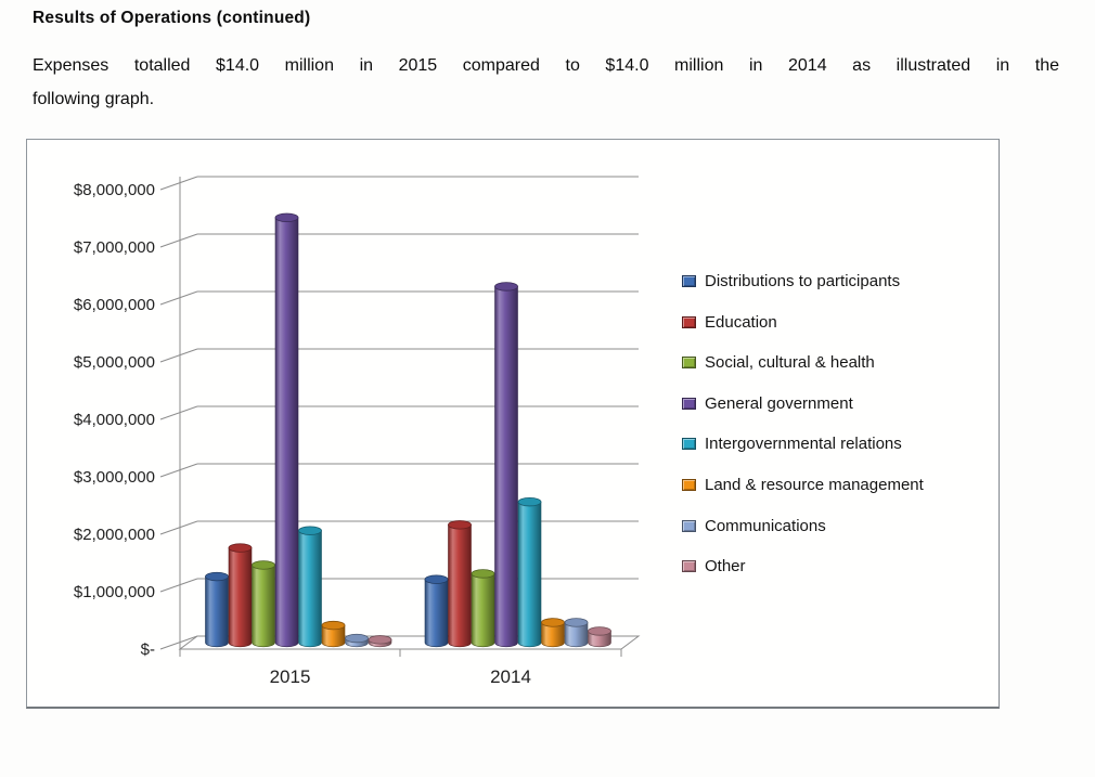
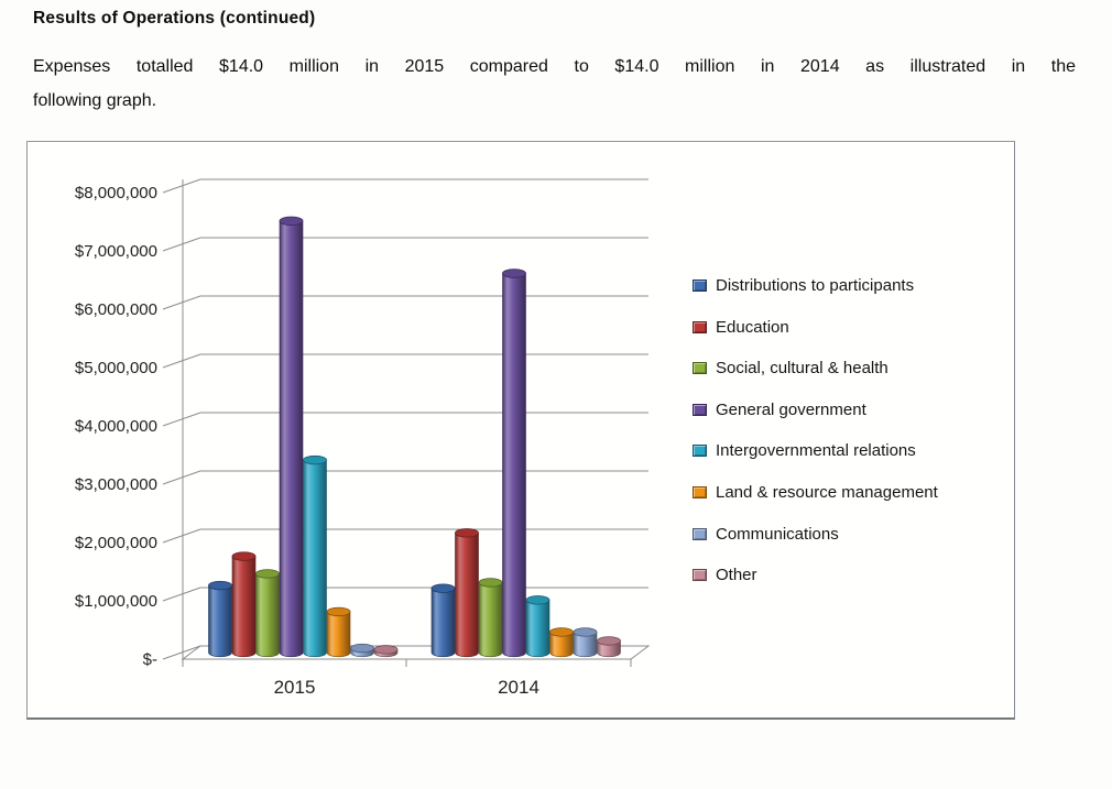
Intergovernmental relations/2015: $2000000 -> $3300000
Land & resource management/2015: $300000 -> $700000
General government/2014: $6200000 -> $6500000
Intergovernmental relations/2014: $2400000 -> $900000
